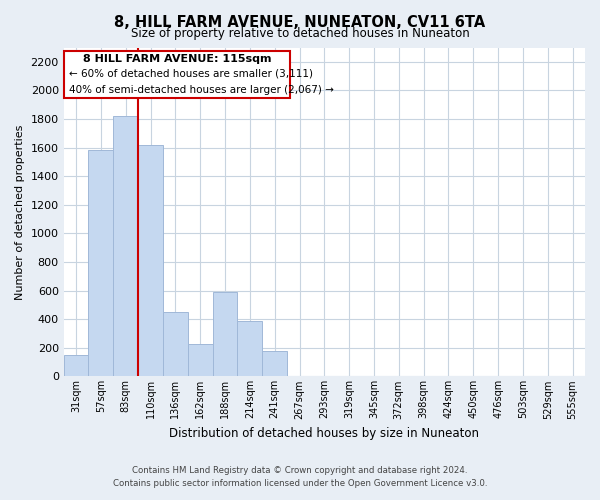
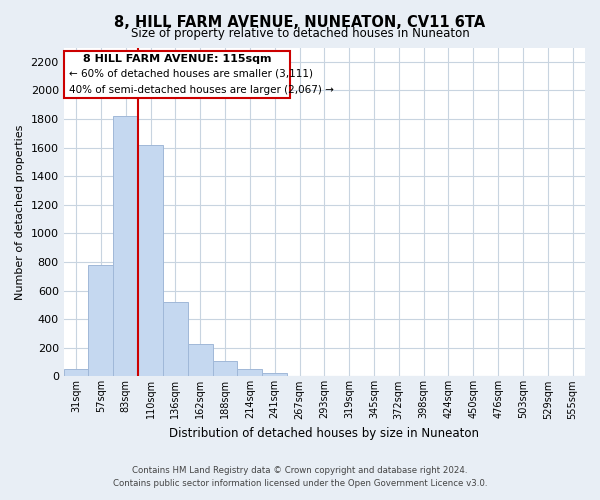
31sqm: 150 -> 50
57sqm: 1580 -> 780
136sqm: 450 -> 520
188sqm: 590 -> 100
214sqm: 390 -> 60
241sqm: 180 -> 20
